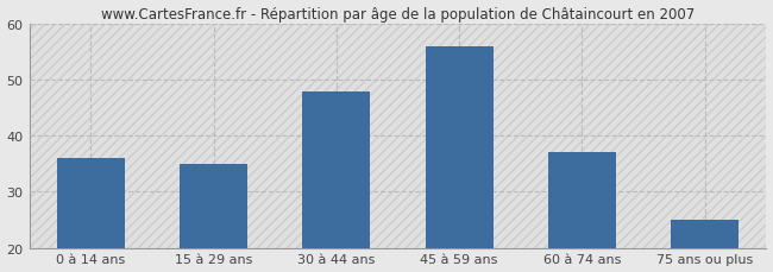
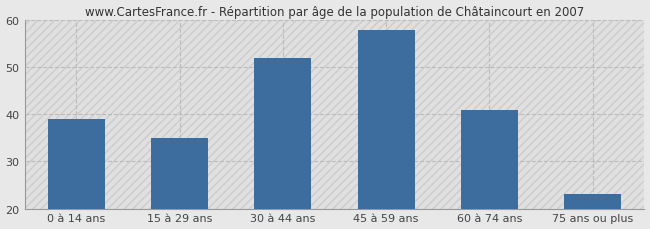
0 à 14 ans: 36 -> 39
30 à 44 ans: 48 -> 52
45 à 59 ans: 56 -> 58
60 à 74 ans: 37 -> 41
75 ans ou plus: 25 -> 23
